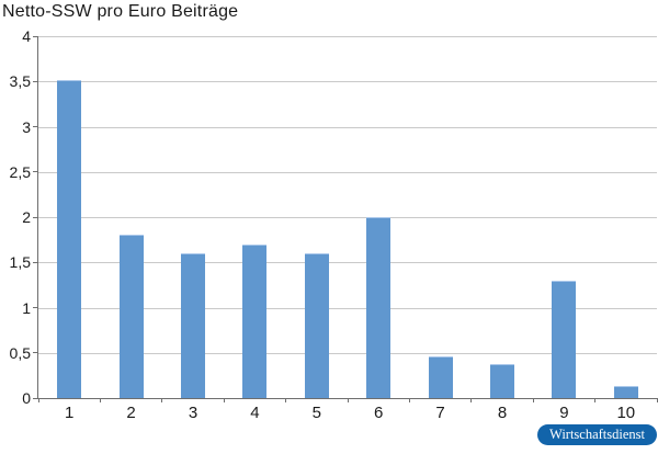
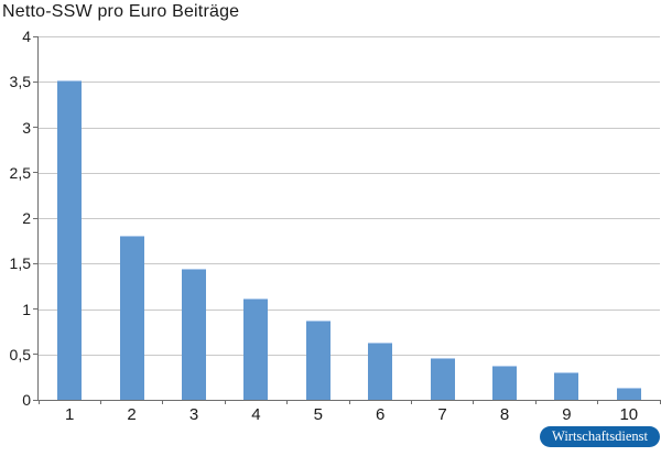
3: 1,6 -> 1,4
4: 1,7 -> 1,1
5: 1,6 -> 0,9
6: 2,0 -> 0,6
9: 1,3 -> 0,3
